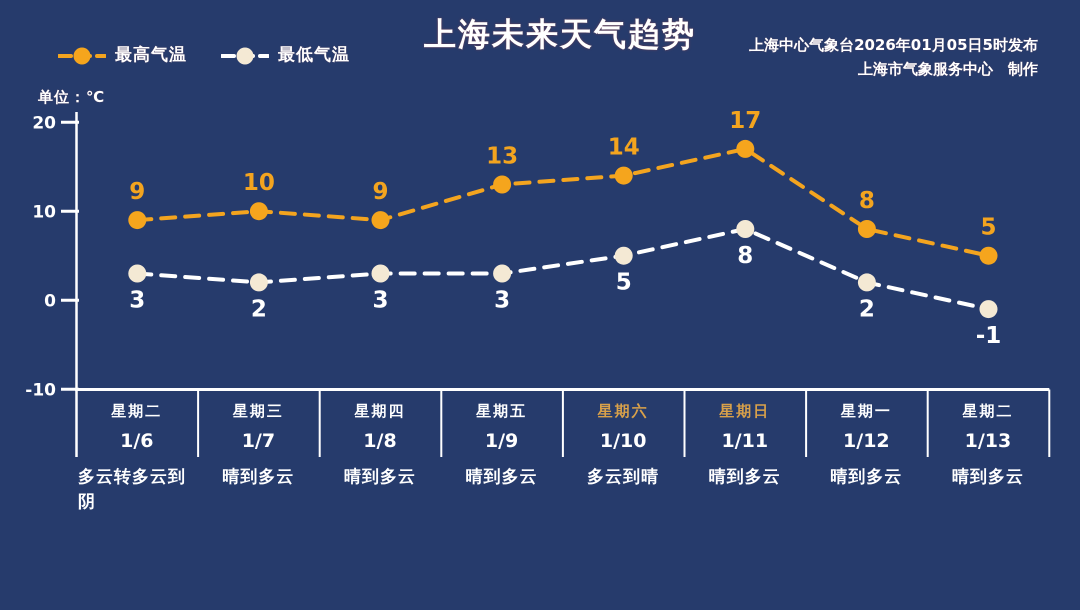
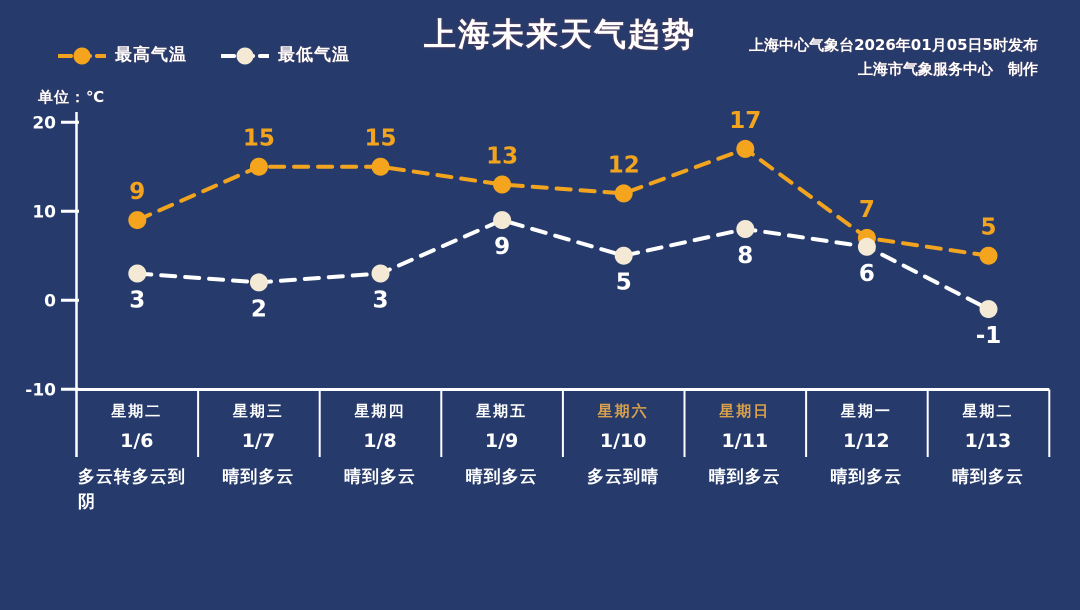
最高气温/1/7: 10 -> 15
最高气温/1/8: 9 -> 15
最低气温/1/9: 3 -> 9
最高气温/1/10: 14 -> 12
最高气温/1/12: 8 -> 7
最低气温/1/12: 2 -> 6
